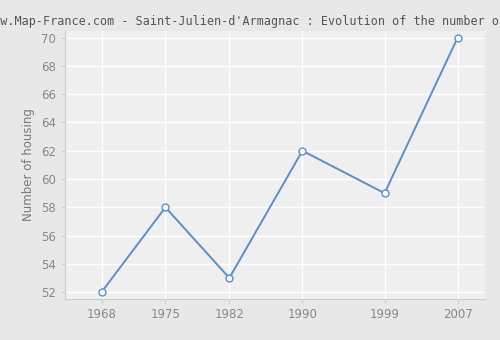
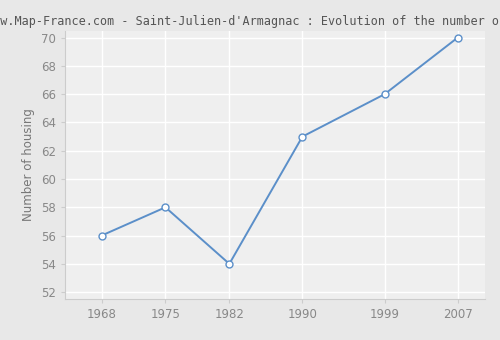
1968: 52 -> 56
1982: 53 -> 54
1990: 62 -> 63
1999: 59 -> 66
